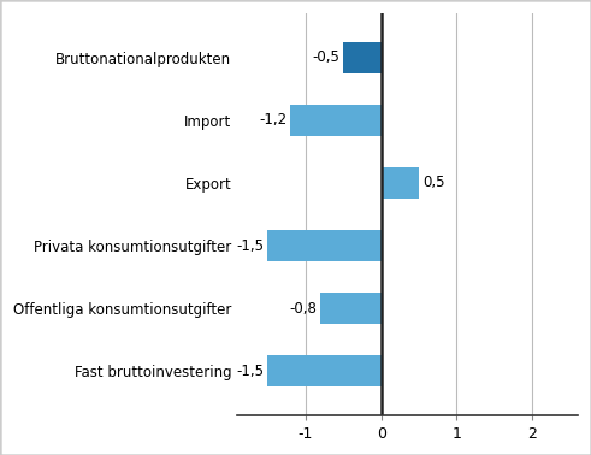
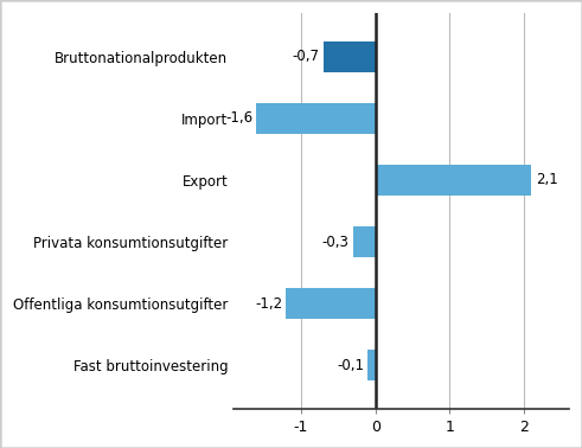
Bruttonationalprodukten: -0,5 -> -0,7
Import: -1,2 -> -1,6
Export: 0,5 -> 2,1
Privata konsumtionsutgifter: -1,5 -> -0,3
Offentliga konsumtionsutgifter: -0,8 -> -1,2
Fast bruttoinvestering: -1,5 -> -0,1
